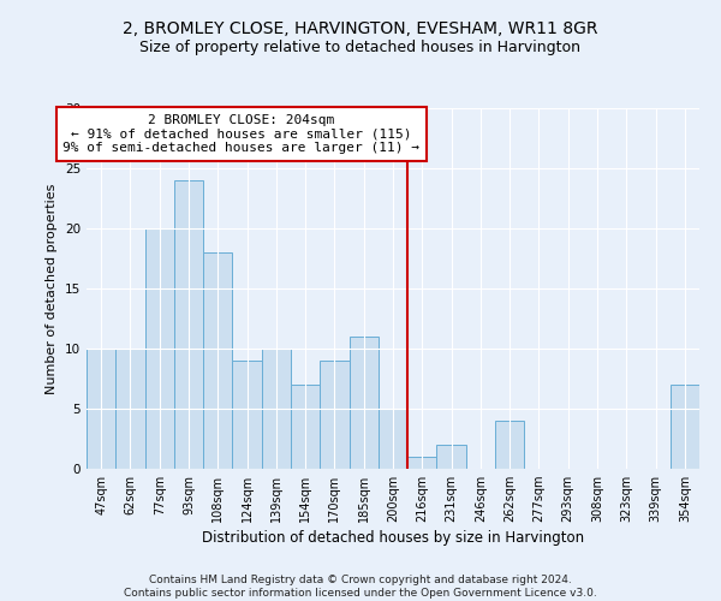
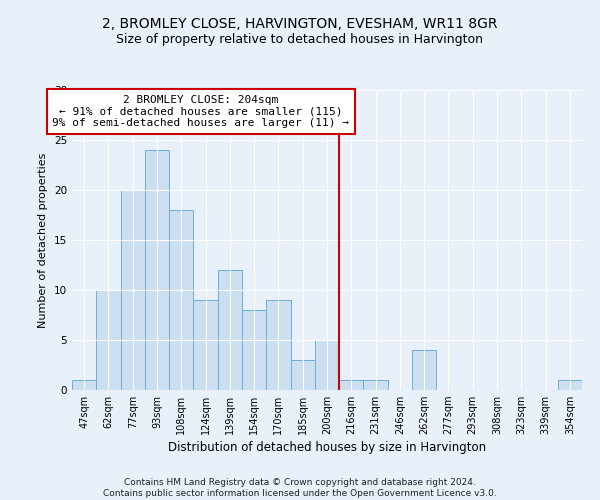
47sqm: 10 -> 1
139sqm: 10 -> 12
154sqm: 7 -> 8
185sqm: 11 -> 3
231sqm: 2 -> 1
354sqm: 7 -> 1
